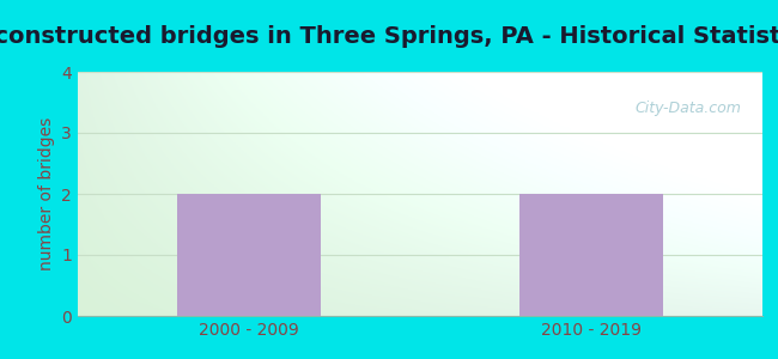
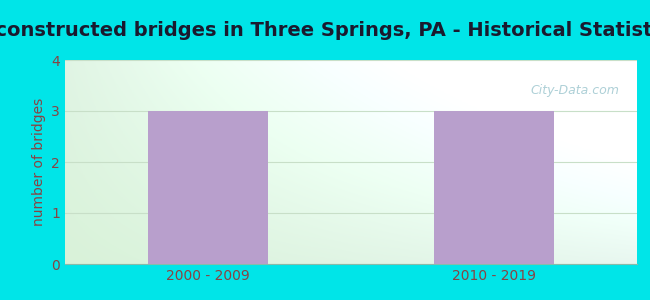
2000 - 2009: 2 -> 3
2010 - 2019: 2 -> 3
